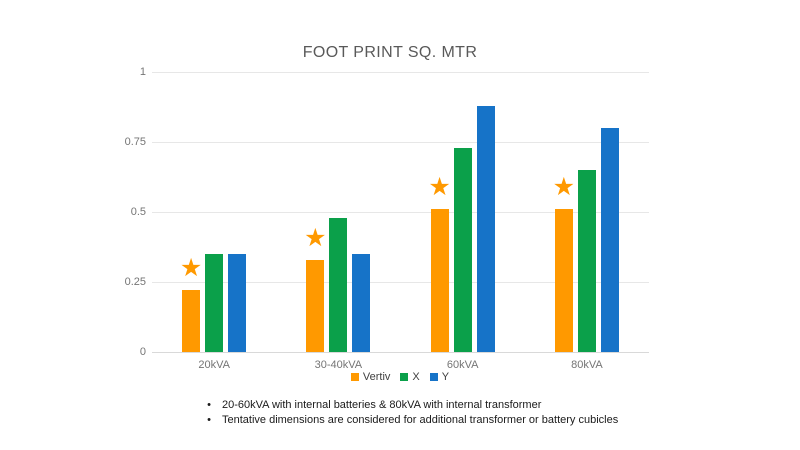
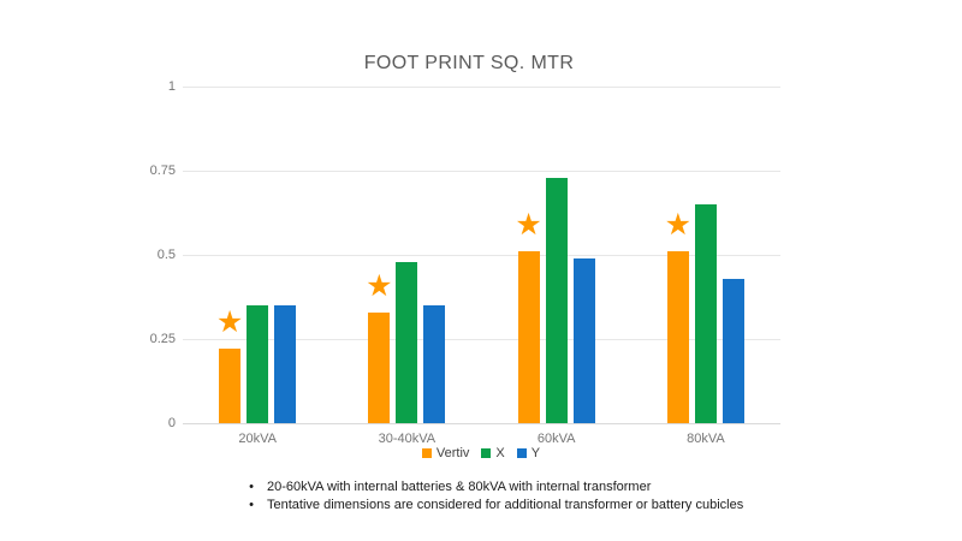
Y/60kVA: 0.88 -> 0.49
Y/80kVA: 0.80 -> 0.43
